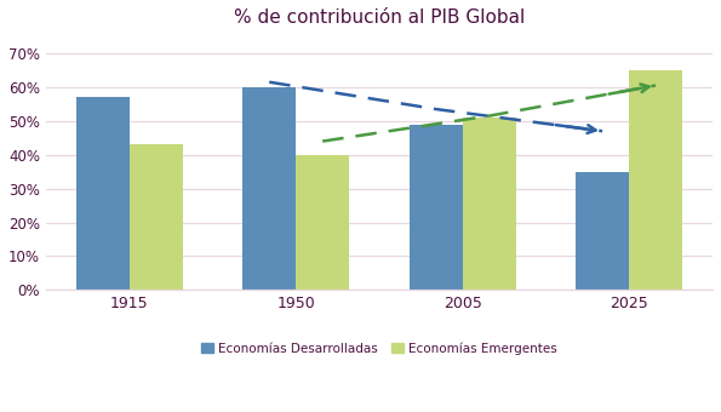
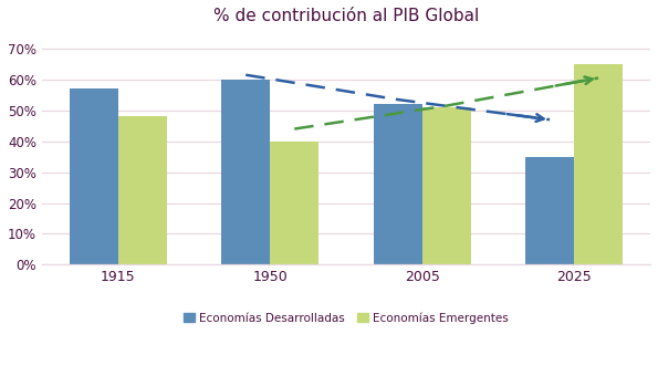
Economías Emergentes/1915: 43% -> 48%
Economías Desarrolladas/2005: 49% -> 52%
